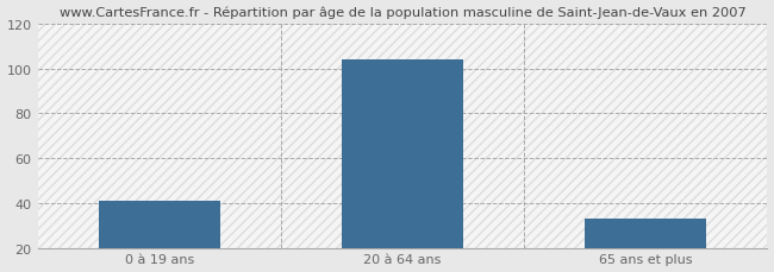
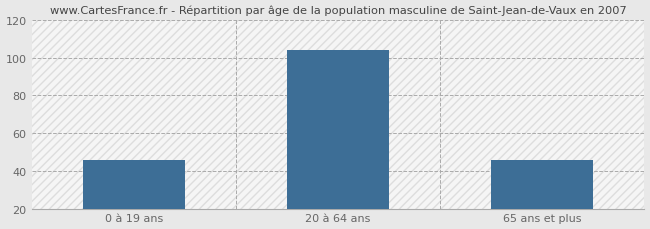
0 à 19 ans: 41 -> 46
65 ans et plus: 33 -> 46
